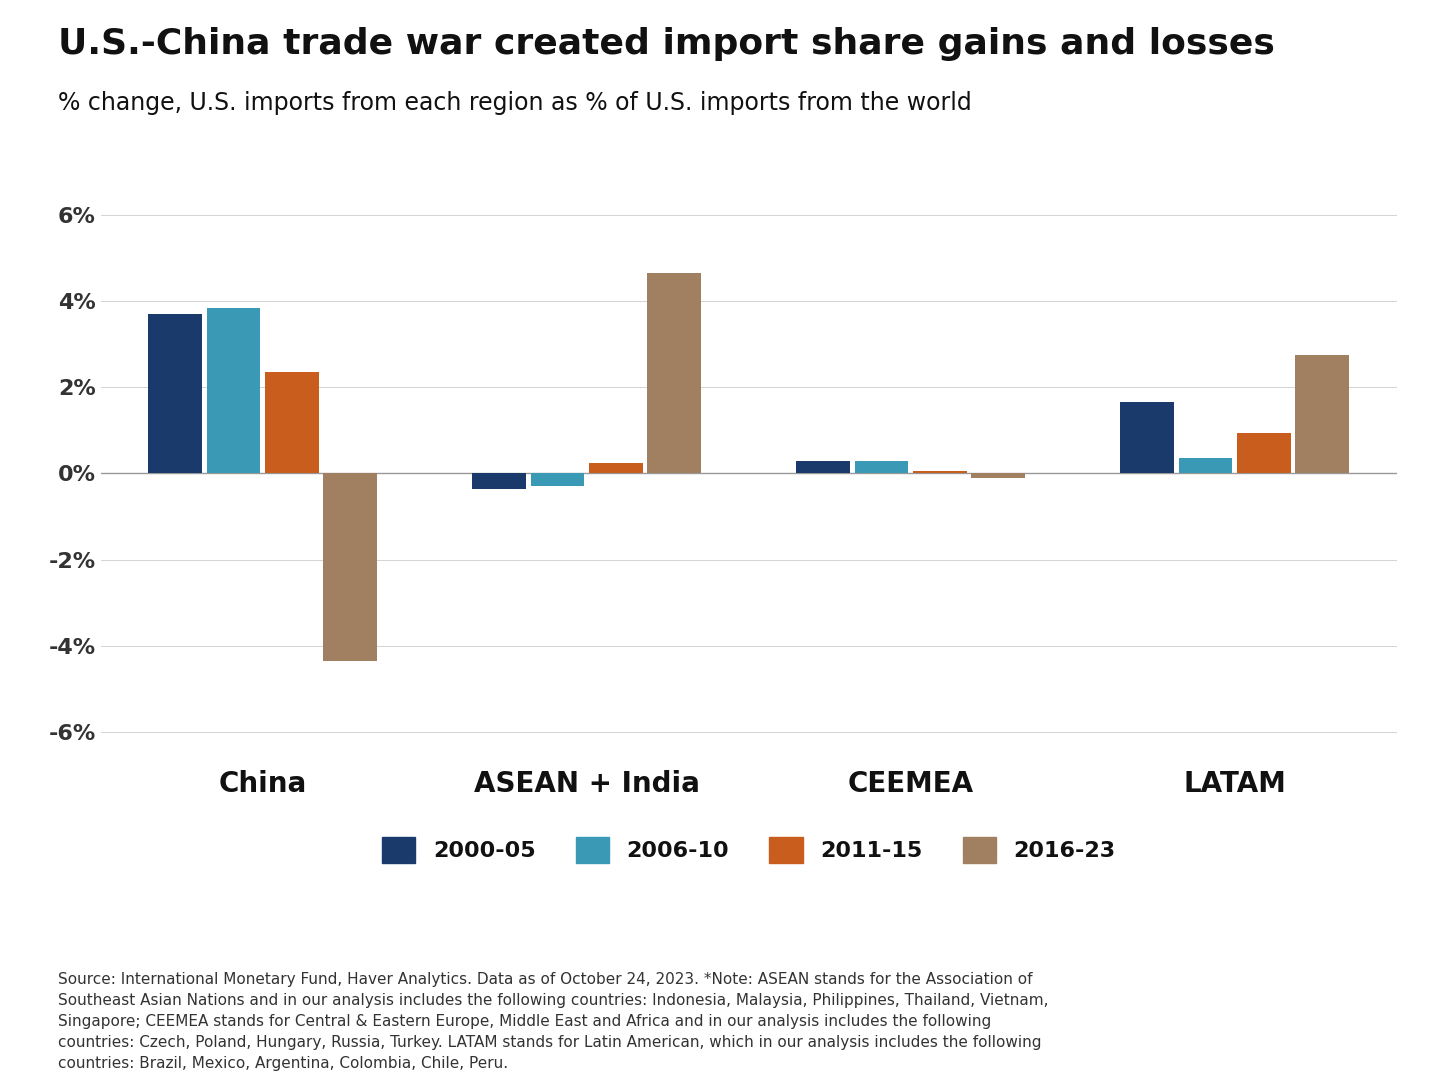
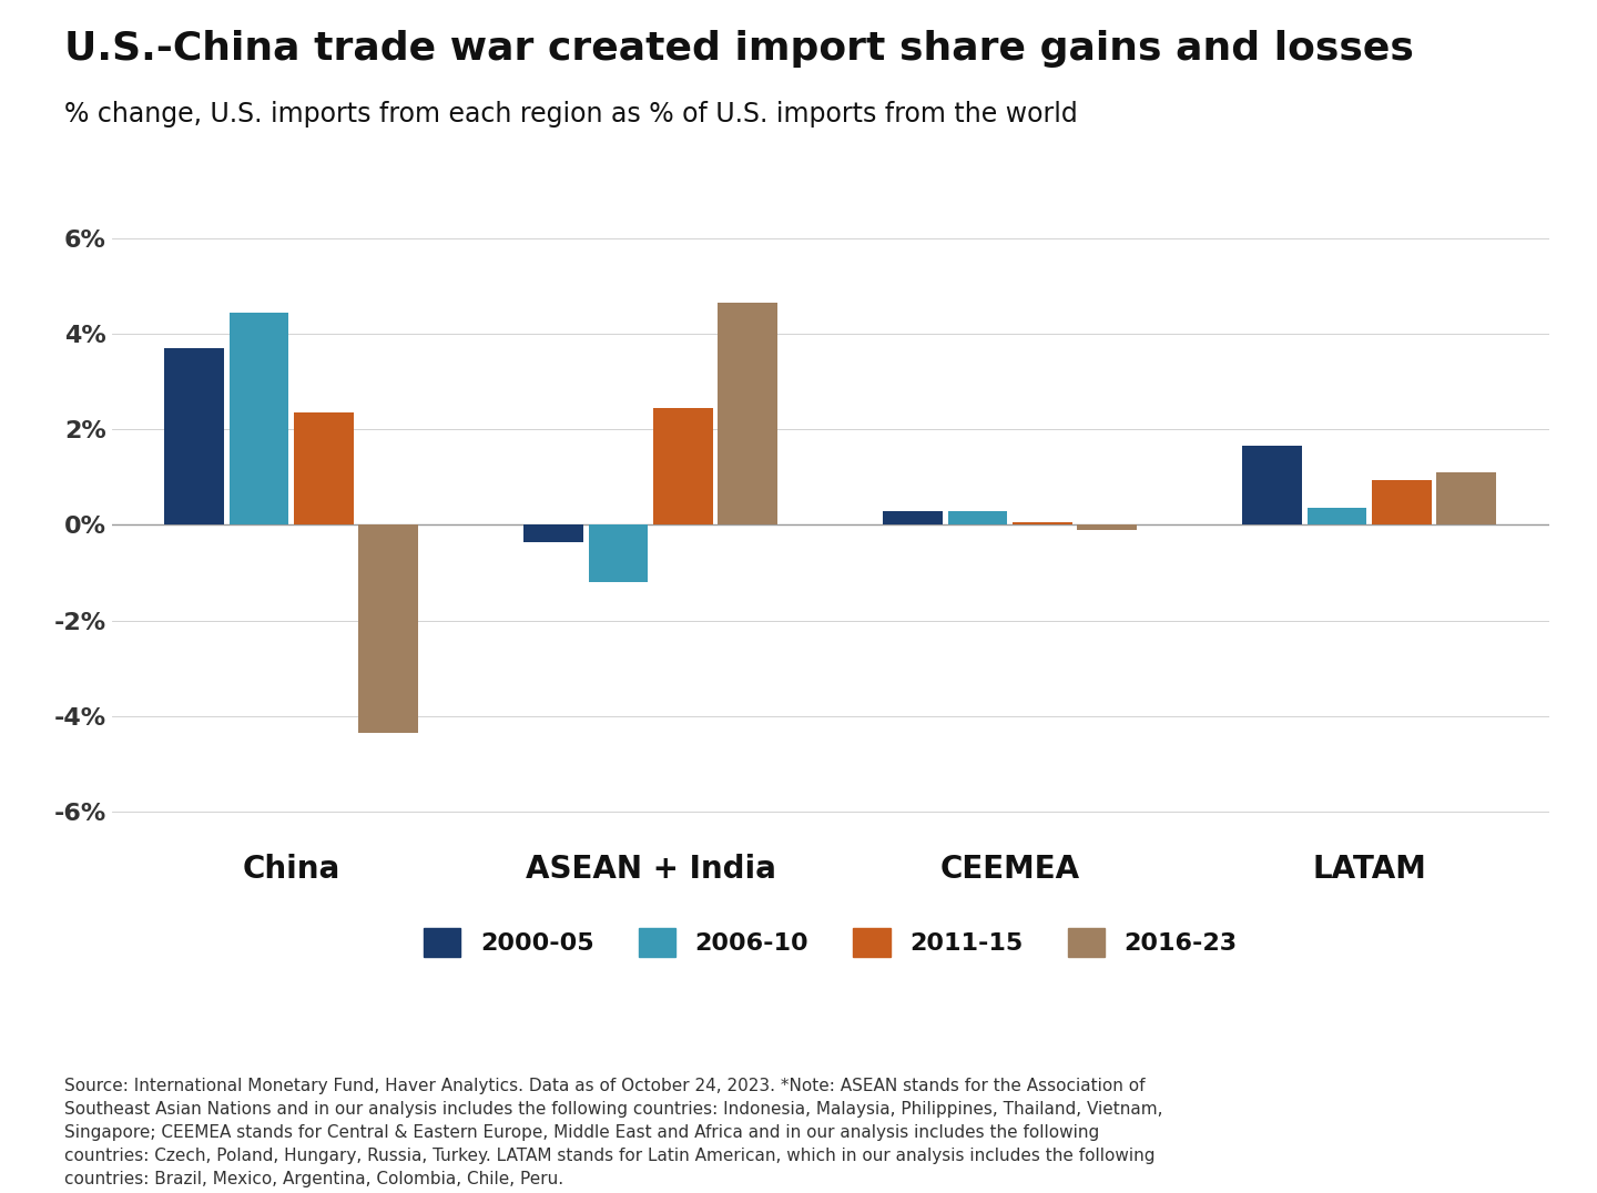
2006-10/China: 3.85% -> 4.45%
2006-10/ASEAN + India: -0.30% -> -1.20%
2011-15/ASEAN + India: 0.25% -> 2.45%
2016-23/LATAM: 2.75% -> 1.10%
